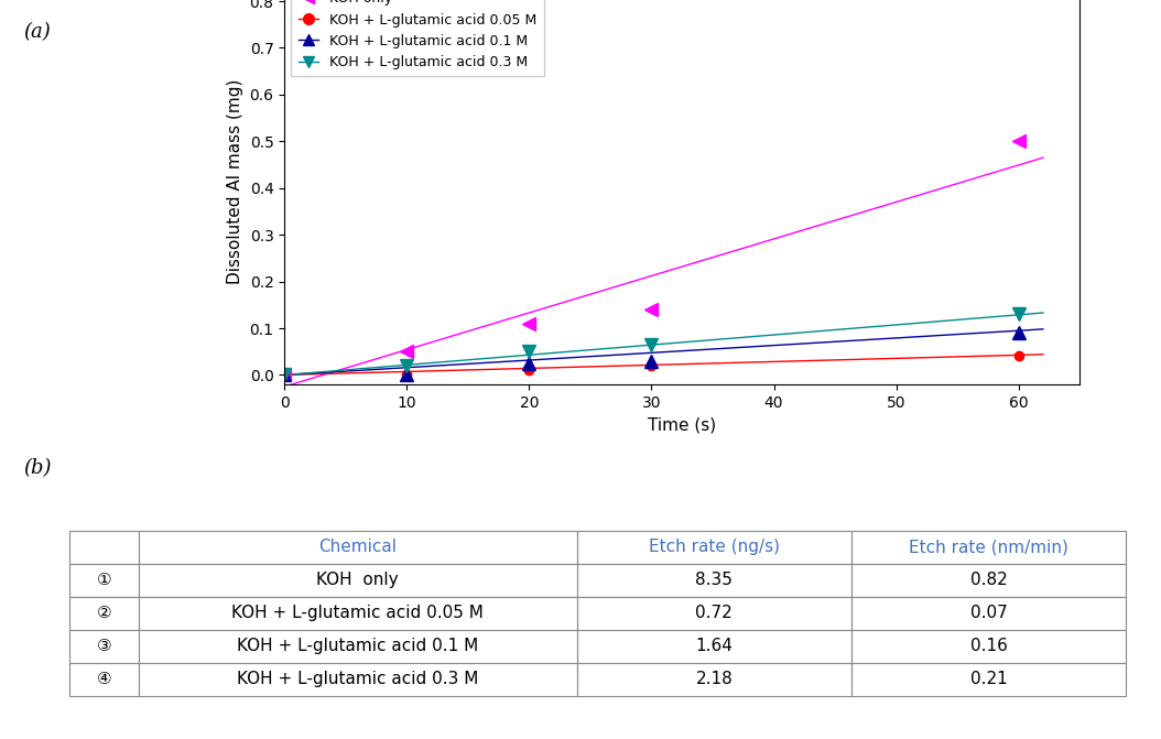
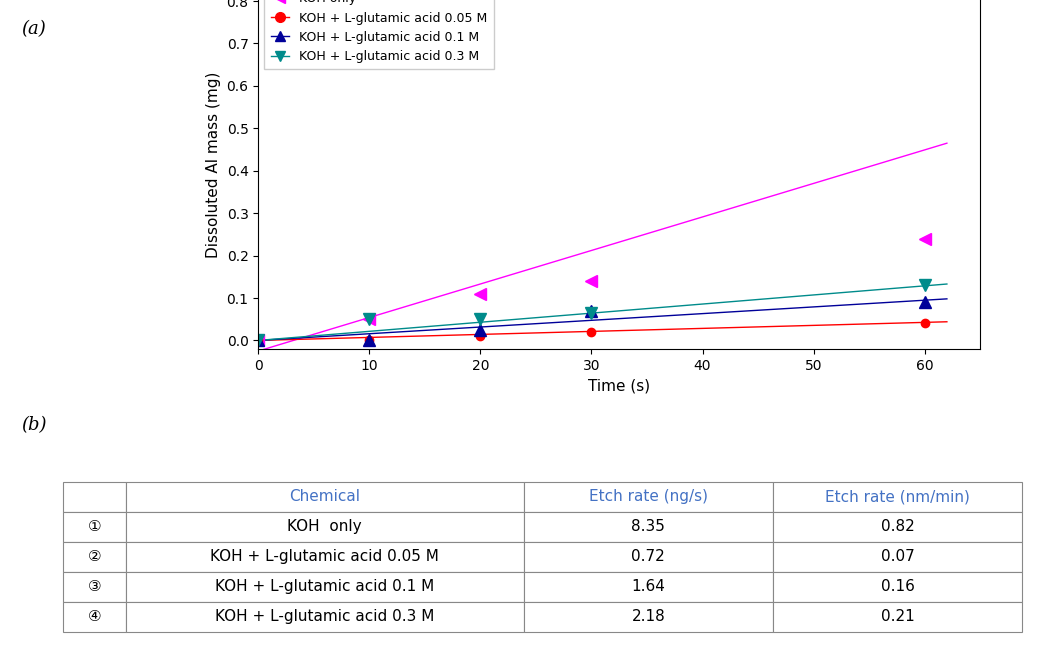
KOH + L-glutamic acid 0.3 M/10: 0.020 -> 0.050
KOH + L-glutamic acid 0.1 M/30: 0.030 -> 0.070
KOH only/60: 0.50 -> 0.24
